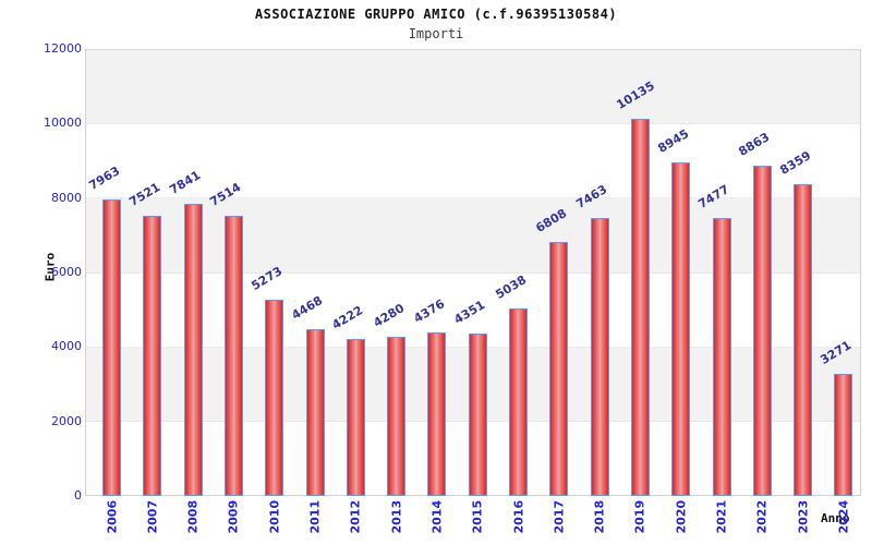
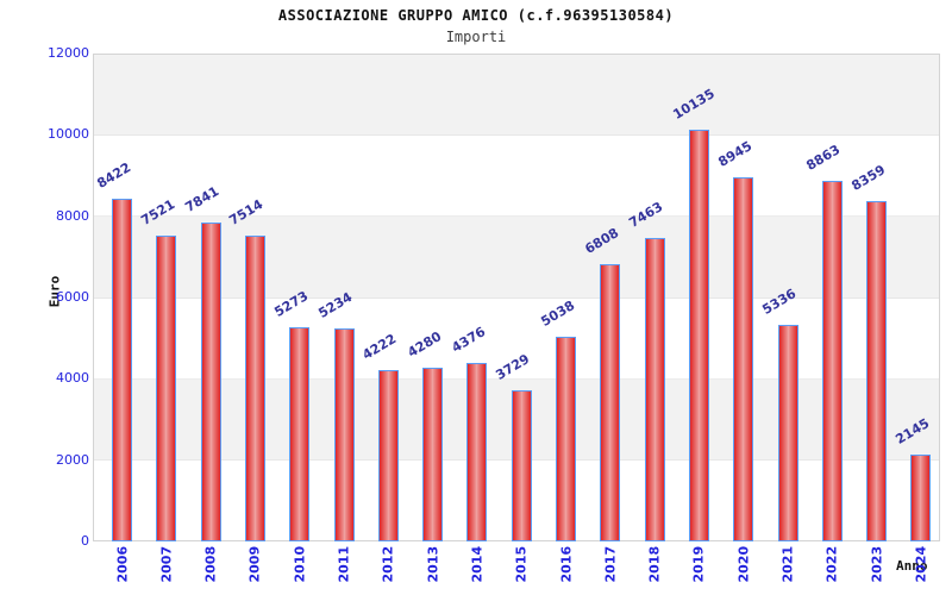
2006: 7963 -> 8422
2011: 4468 -> 5234
2015: 4351 -> 3729
2021: 7477 -> 5336
2024: 3271 -> 2145
